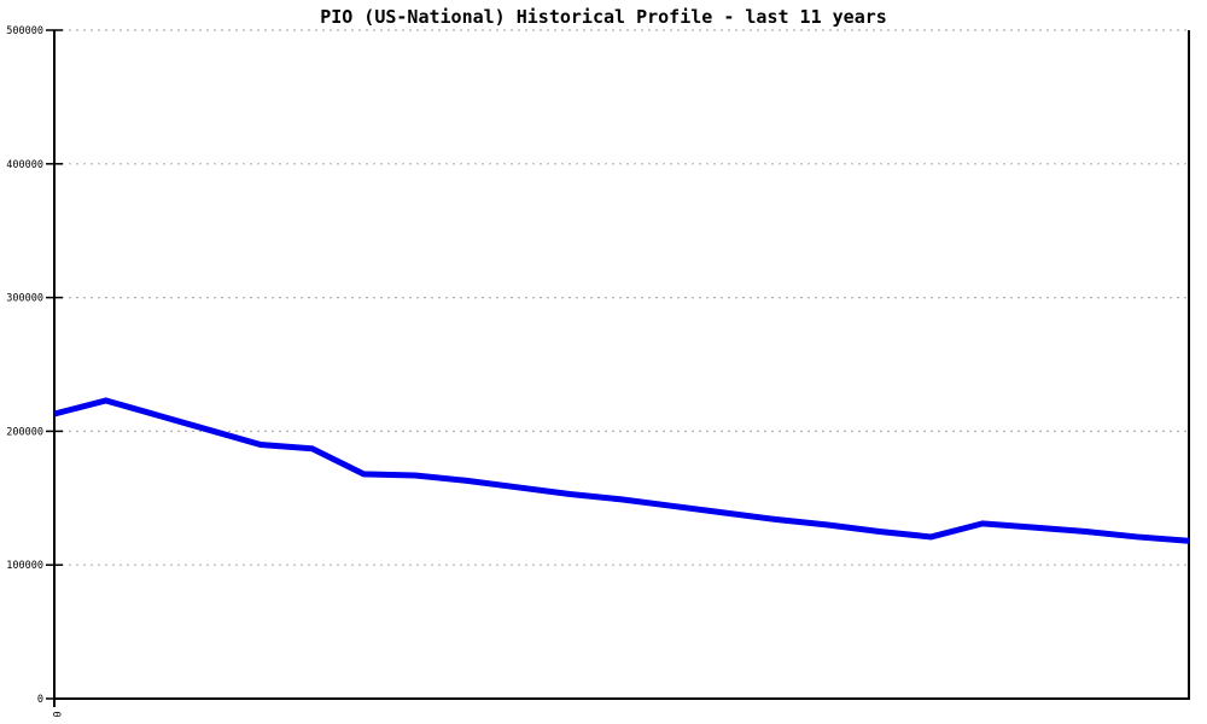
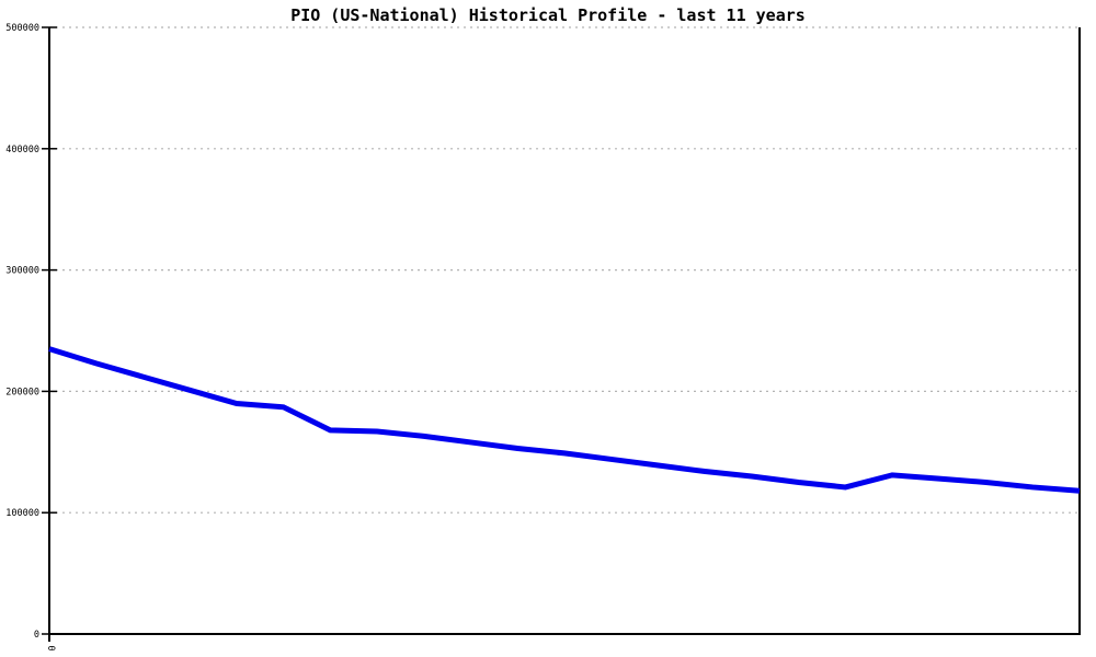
0: 213000 -> 235000
